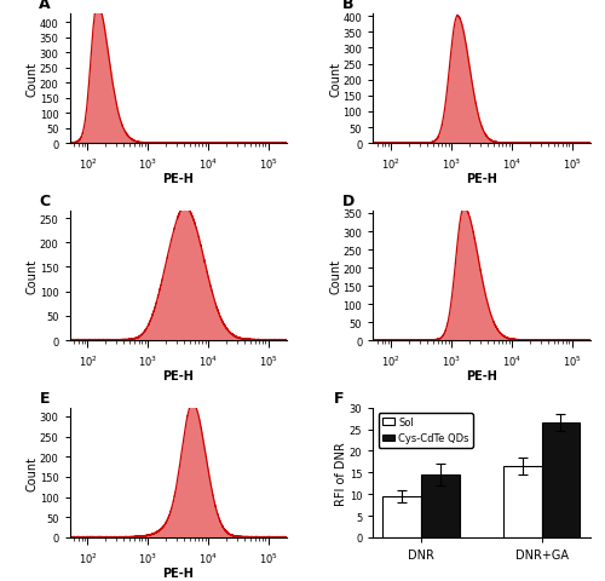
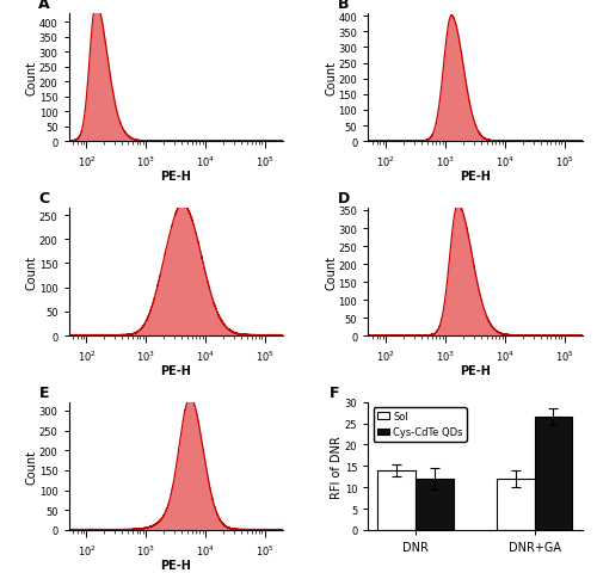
Sol/DNR: 9.5 -> 14.0
Cys-CdTe QDs/DNR: 14.5 -> 12.0
Sol/DNR+GA: 16.5 -> 12.0
